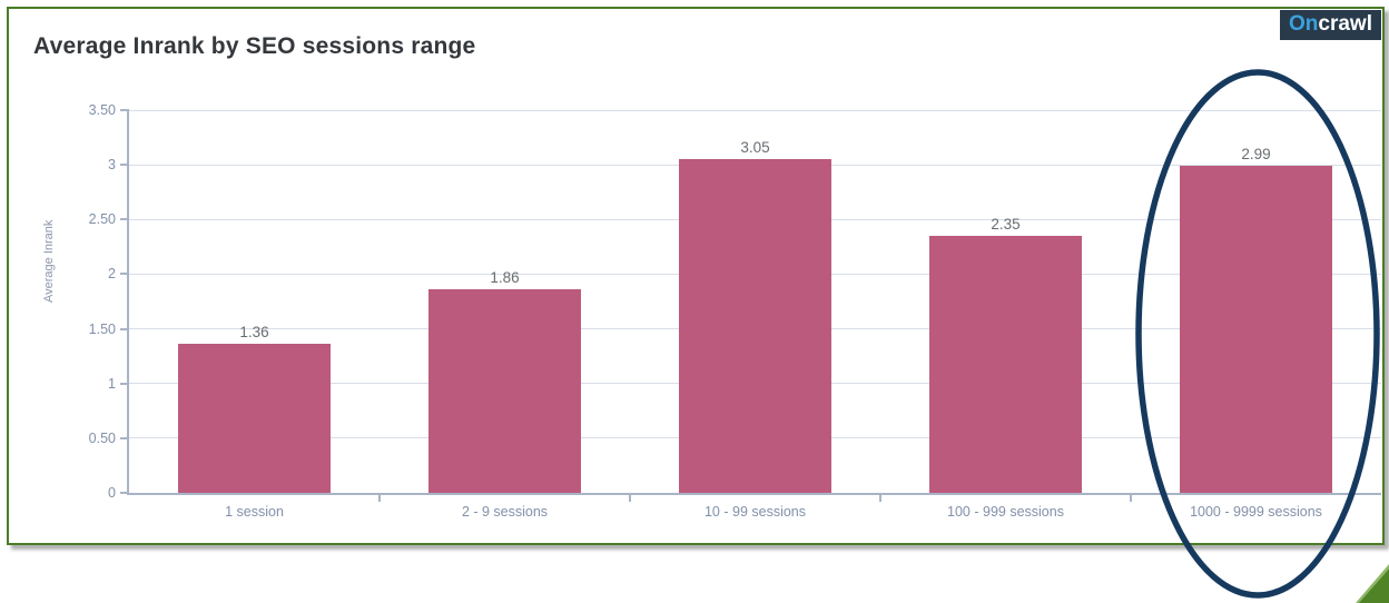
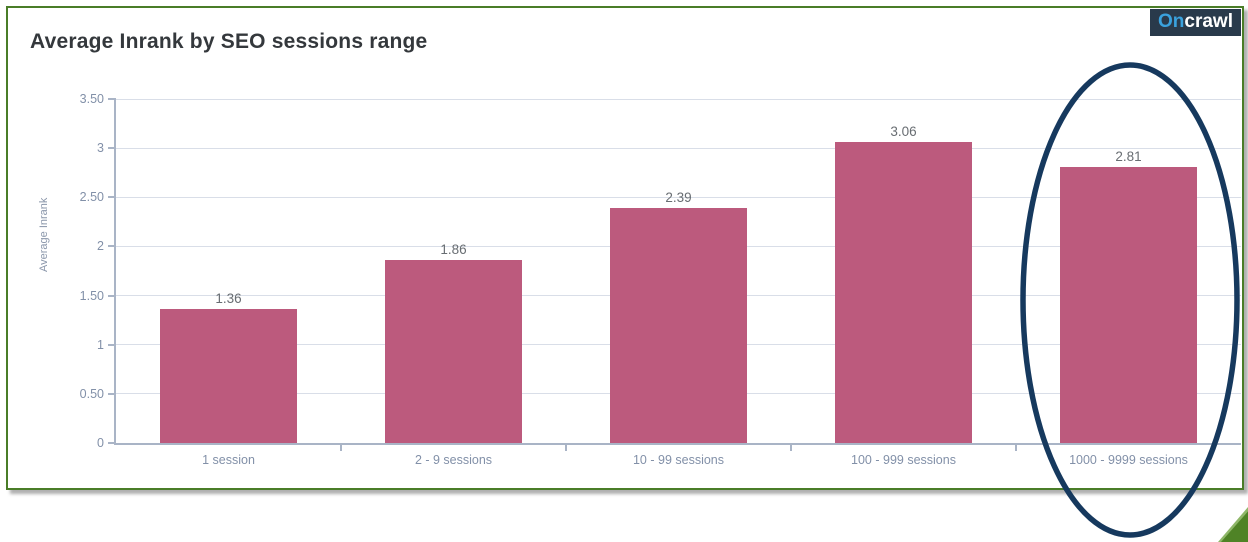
10 - 99 sessions: 3.05 -> 2.39
100 - 999 sessions: 2.35 -> 3.06
1000 - 9999 sessions: 2.99 -> 2.81
